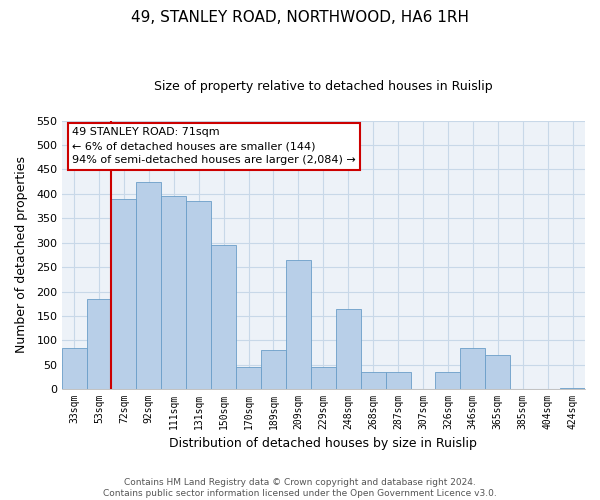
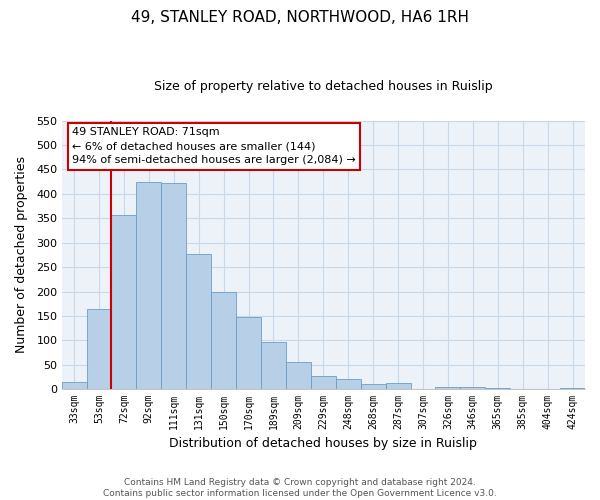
33sqm: 85 -> 15
53sqm: 185 -> 165
72sqm: 390 -> 357
111sqm: 395 -> 423
131sqm: 385 -> 277
150sqm: 295 -> 200
170sqm: 45 -> 148
189sqm: 80 -> 97
209sqm: 265 -> 55
229sqm: 45 -> 27
248sqm: 165 -> 20
268sqm: 35 -> 10
287sqm: 35 -> 12
326sqm: 35 -> 5
346sqm: 85 -> 5
365sqm: 70 -> 3
